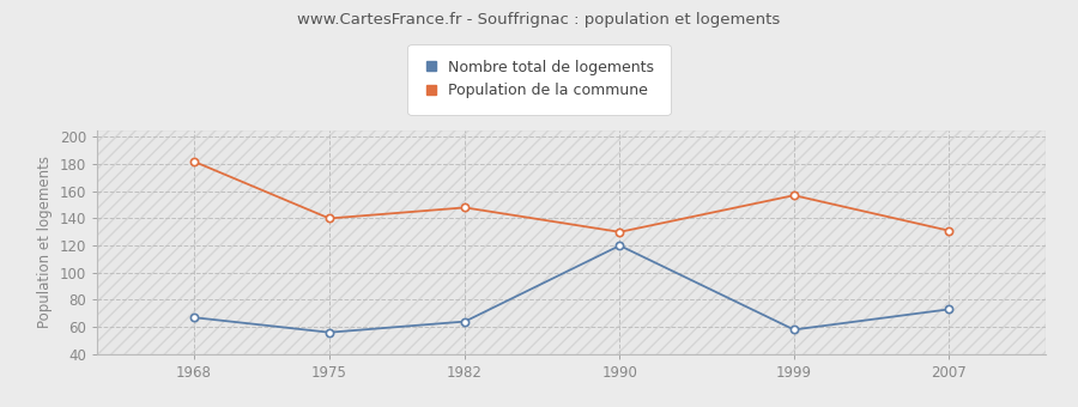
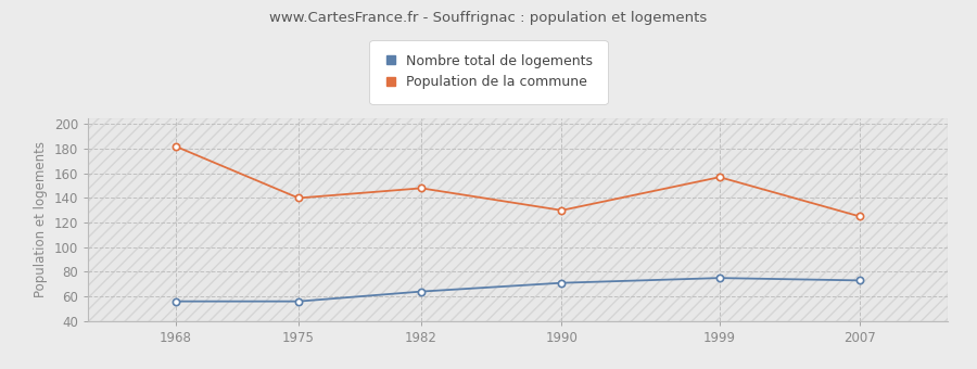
Nombre total de logements/1968: 67 -> 56
Nombre total de logements/1990: 120 -> 71
Nombre total de logements/1999: 58 -> 75
Population de la commune/2007: 131 -> 125
